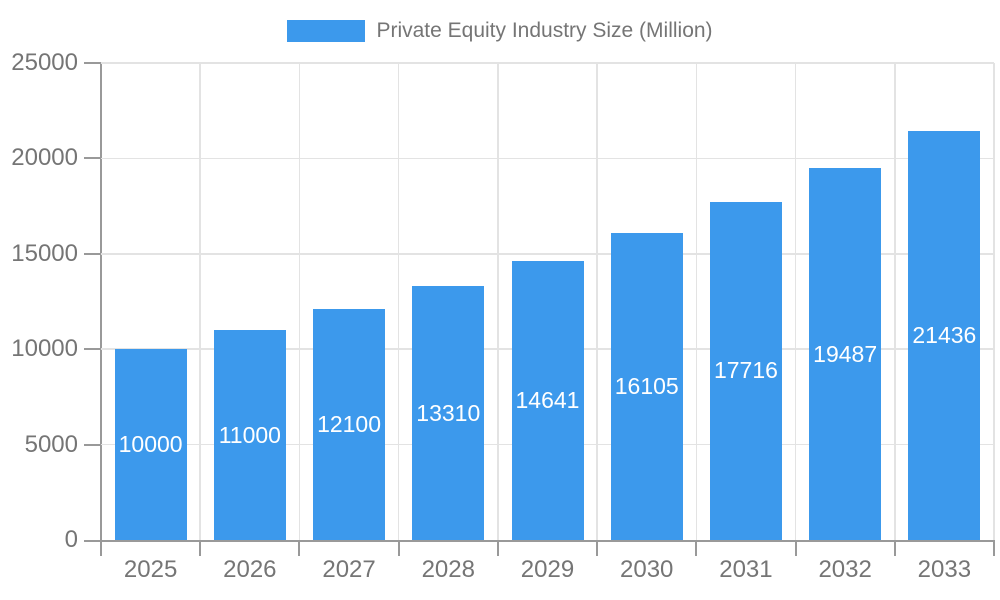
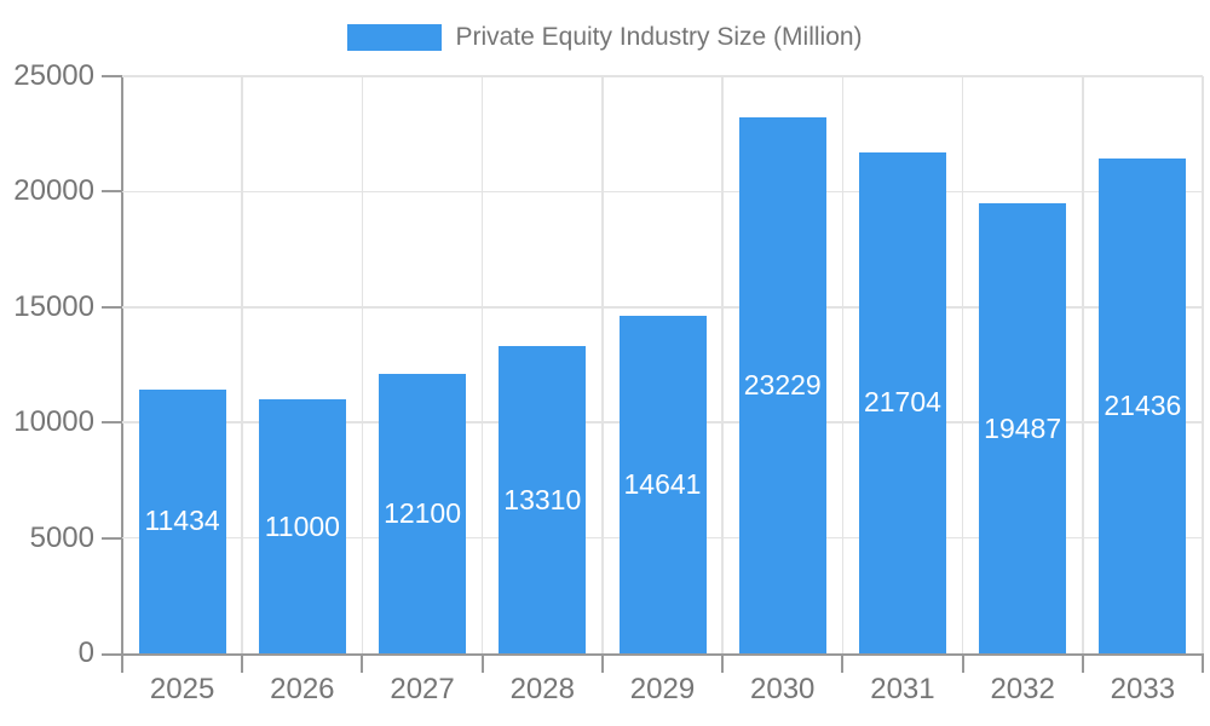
2025: 10000 -> 11434
2030: 16105 -> 23229
2031: 17716 -> 21704
